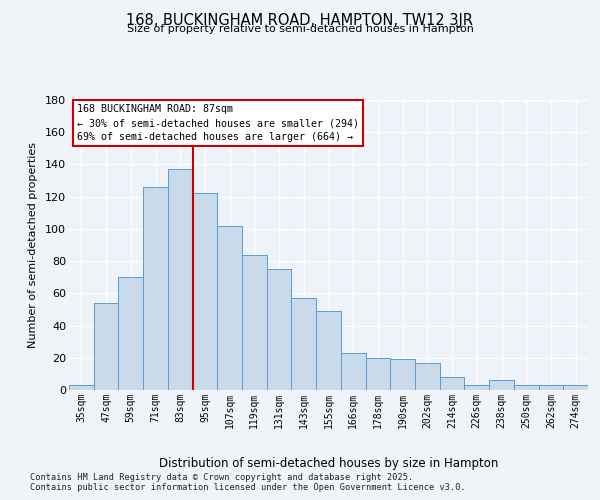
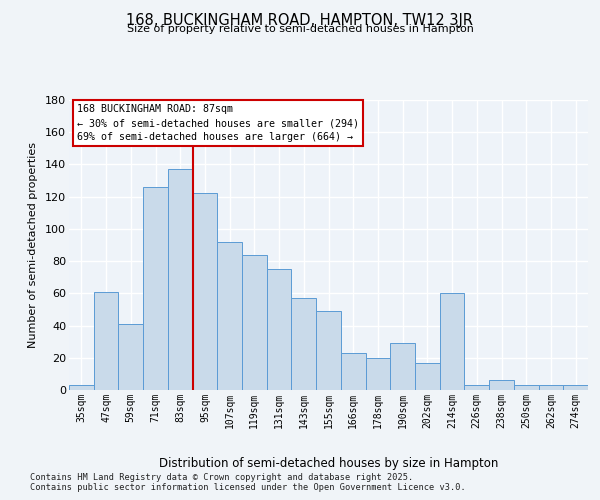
47sqm: 54 -> 61
59sqm: 70 -> 41
107sqm: 102 -> 92
190sqm: 19 -> 29
214sqm: 8 -> 60
